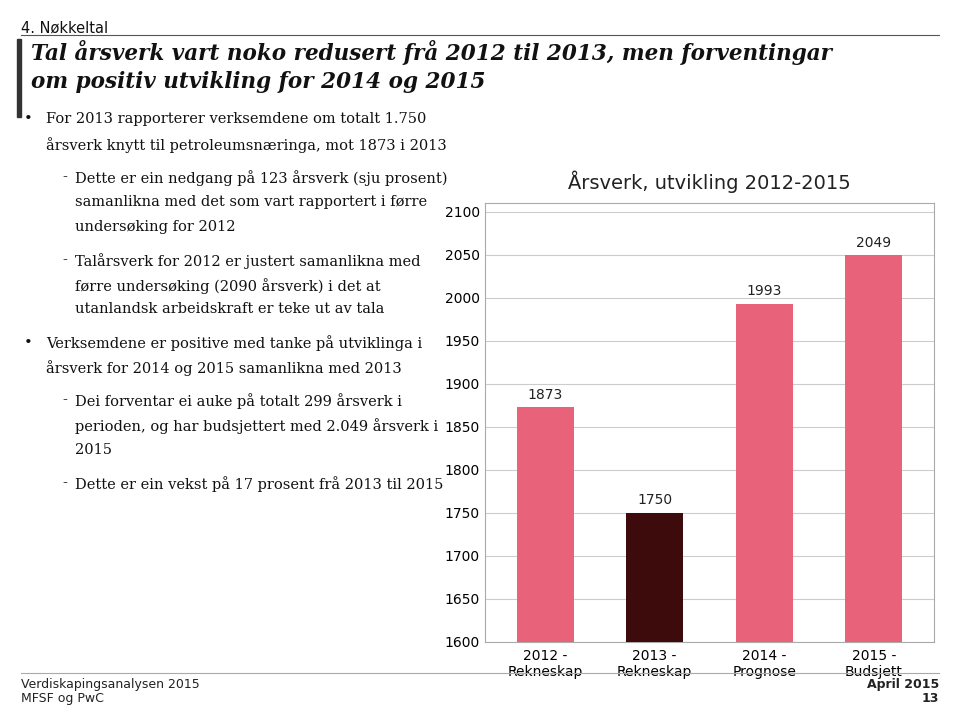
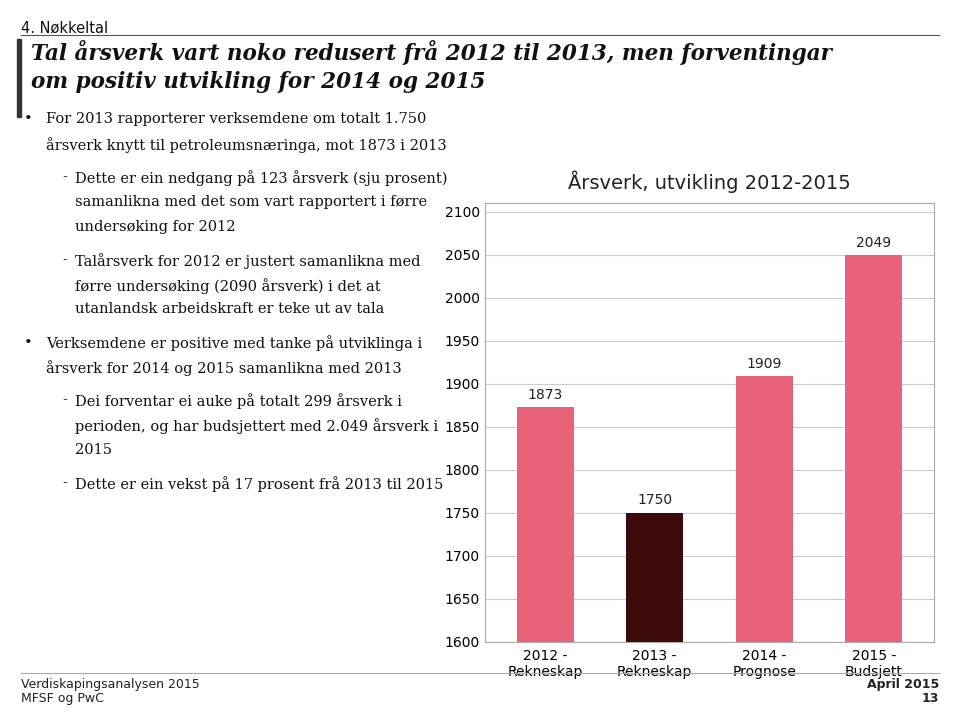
2014 - Prognose: 1993 -> 1909
